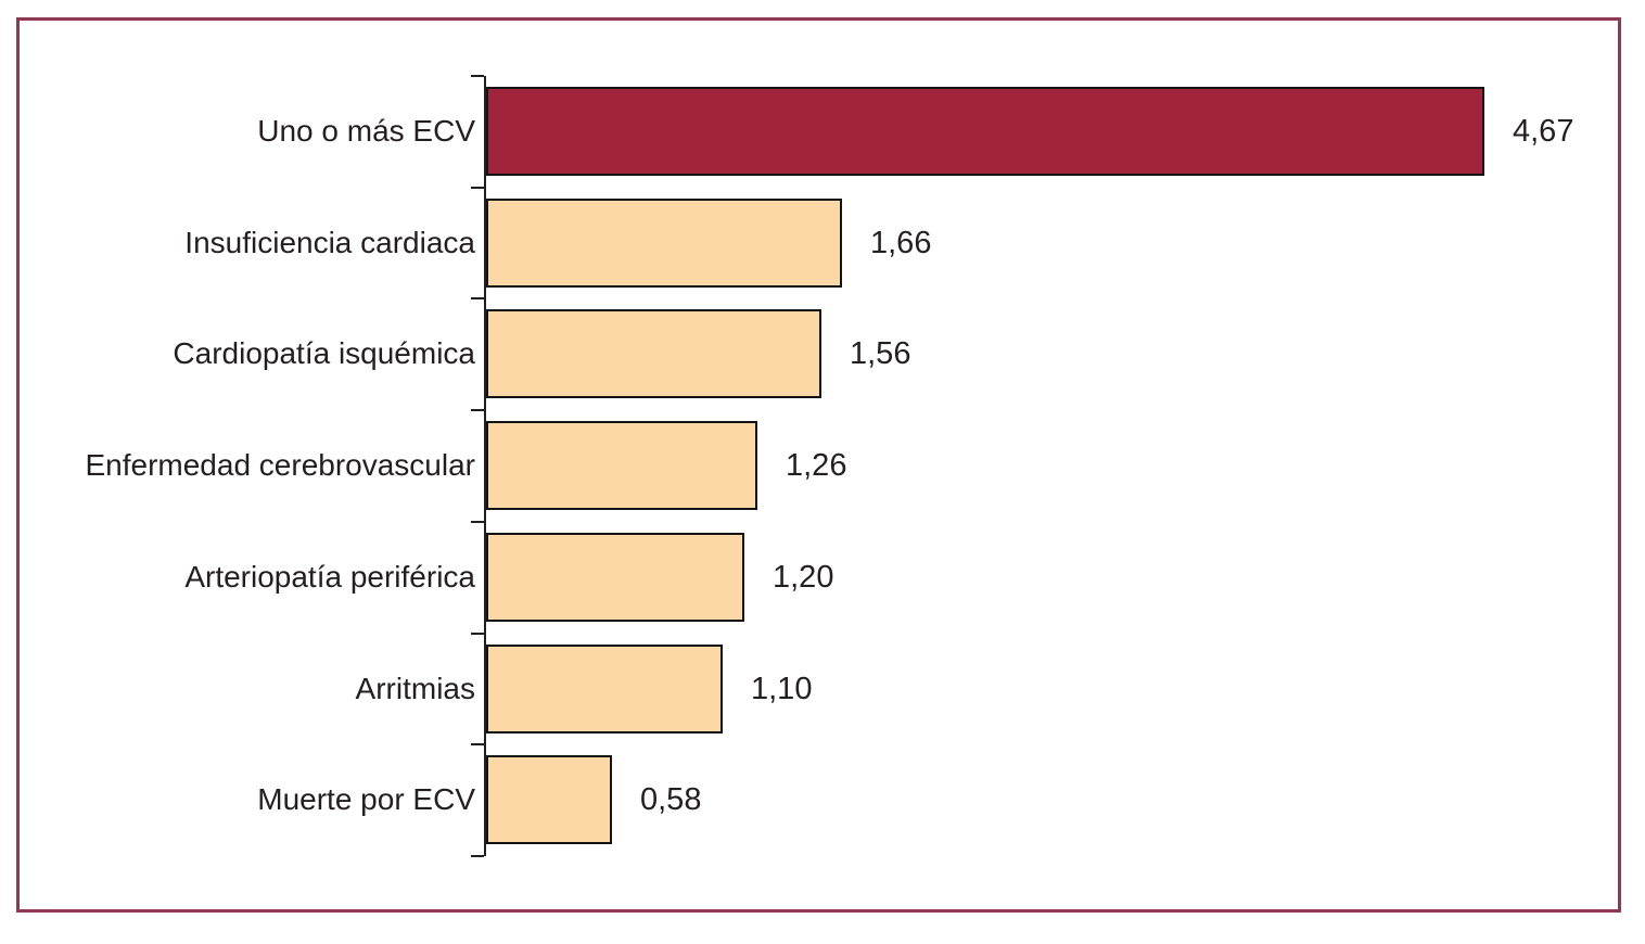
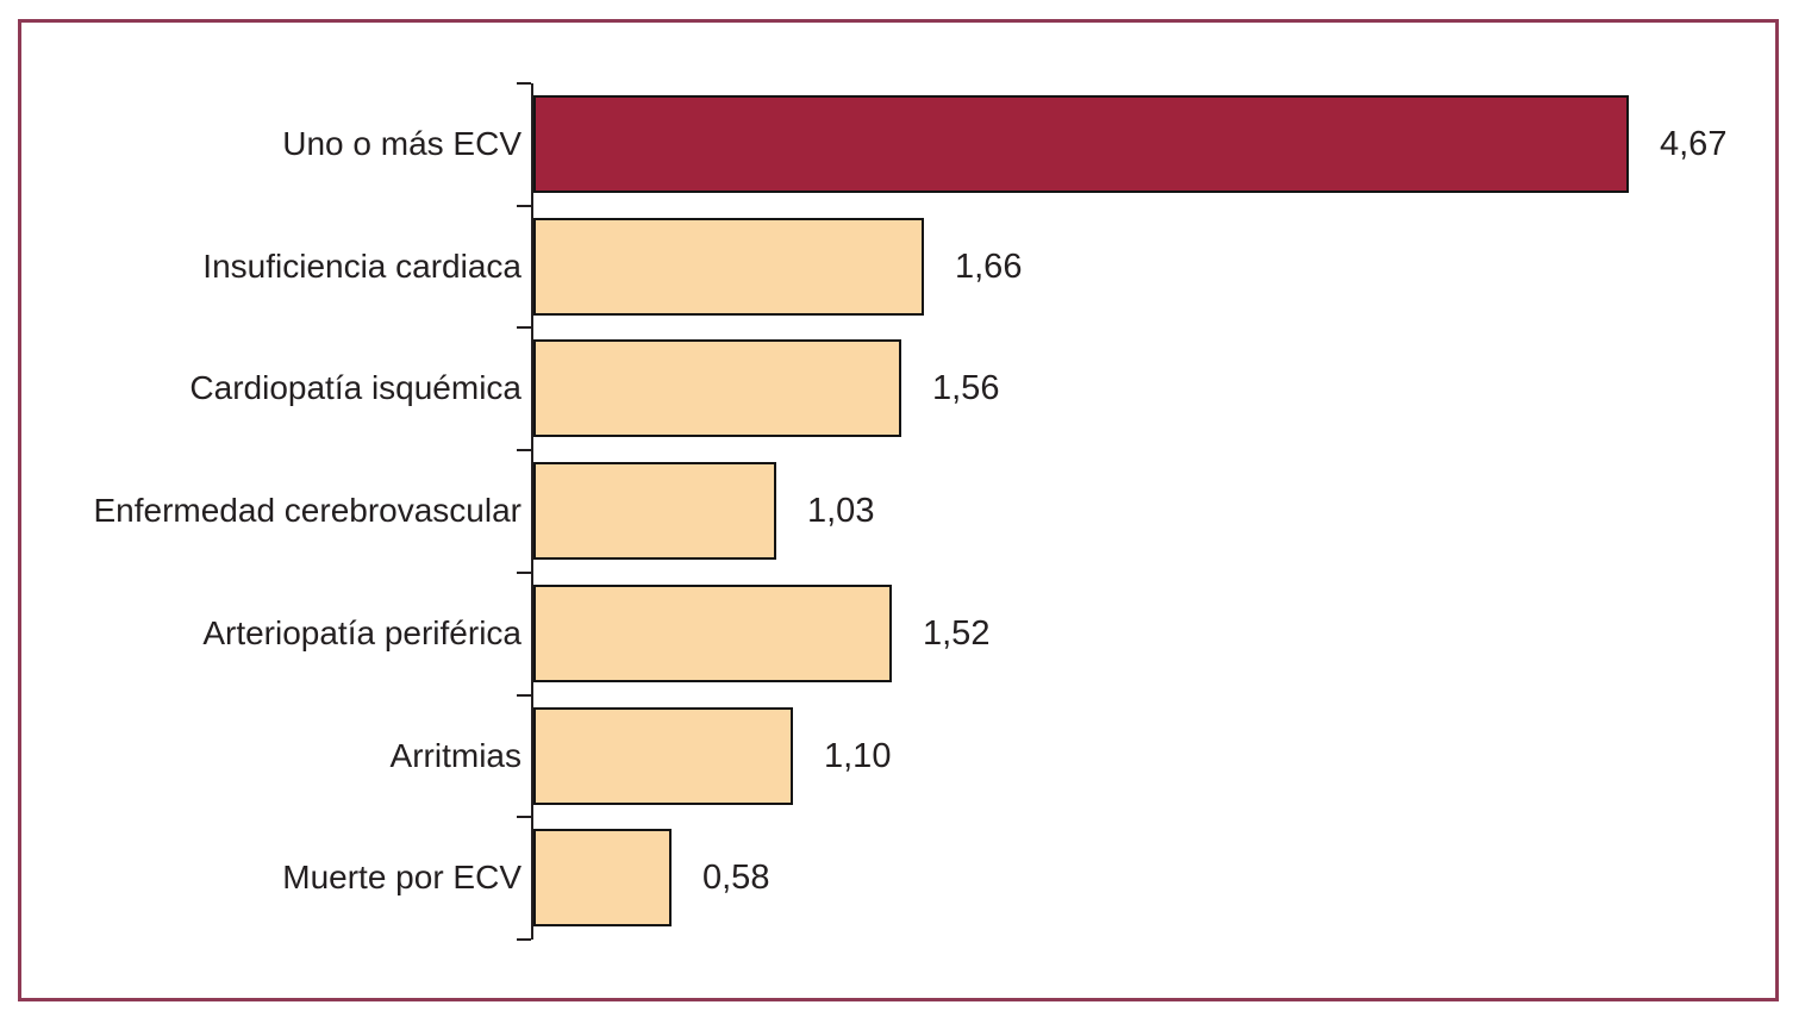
Enfermedad cerebrovascular: 1,26 -> 1,03
Arteriopatía periférica: 1,20 -> 1,52
